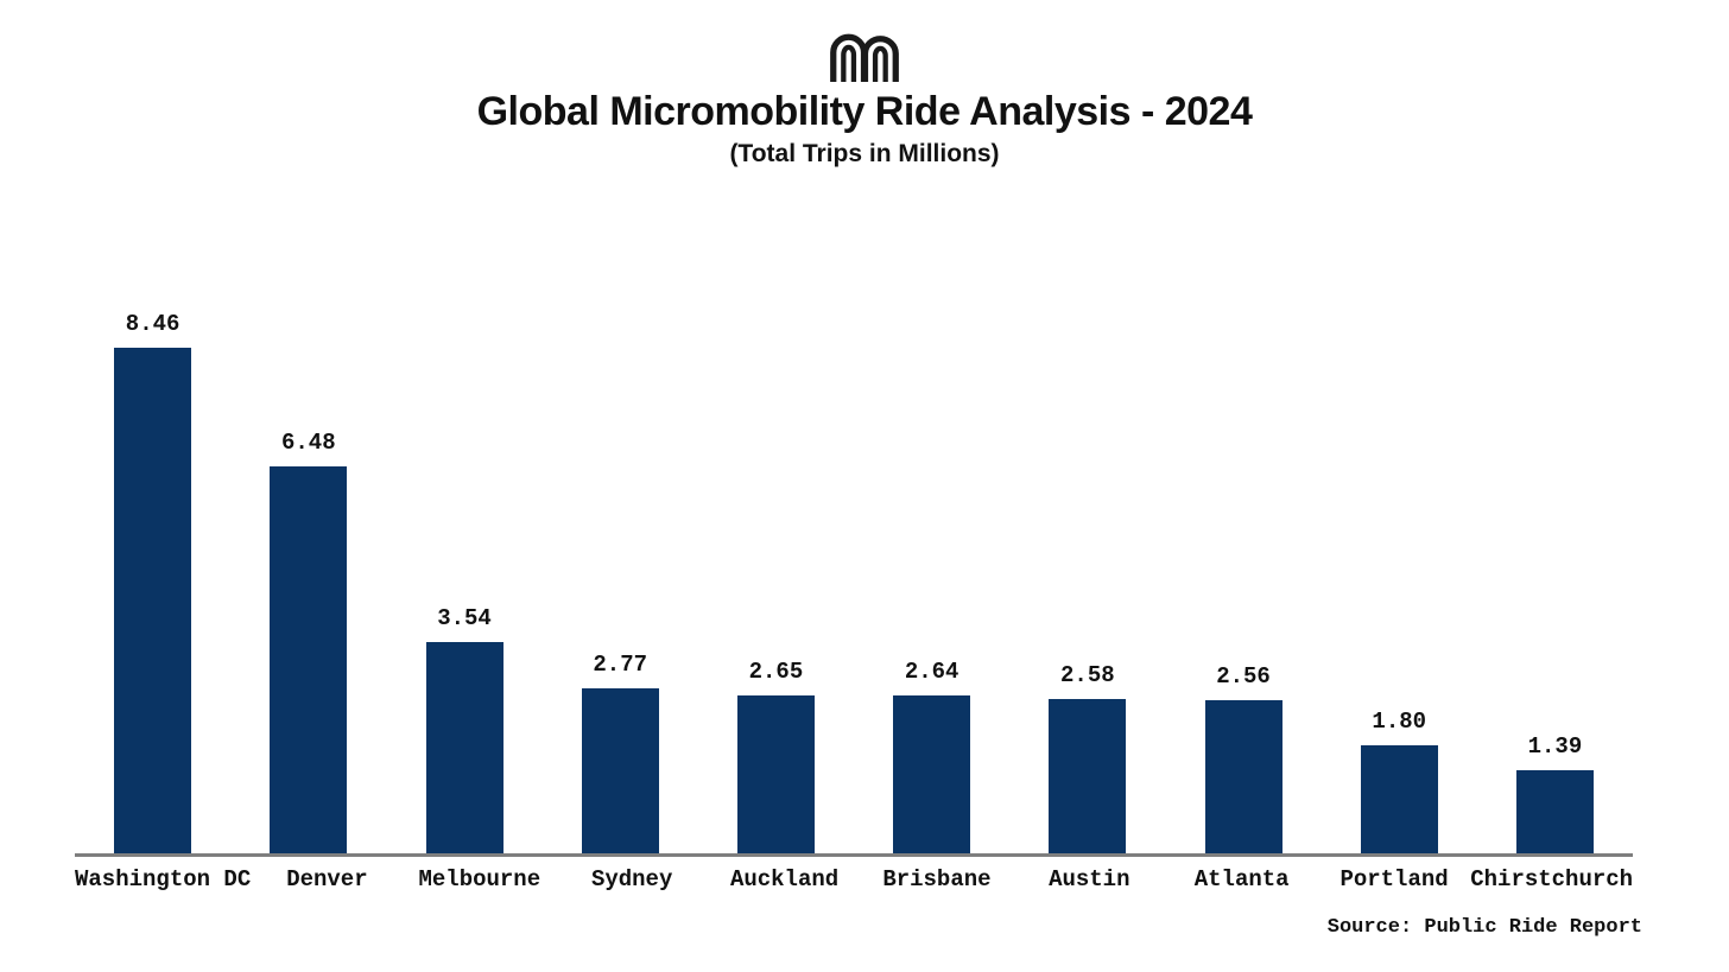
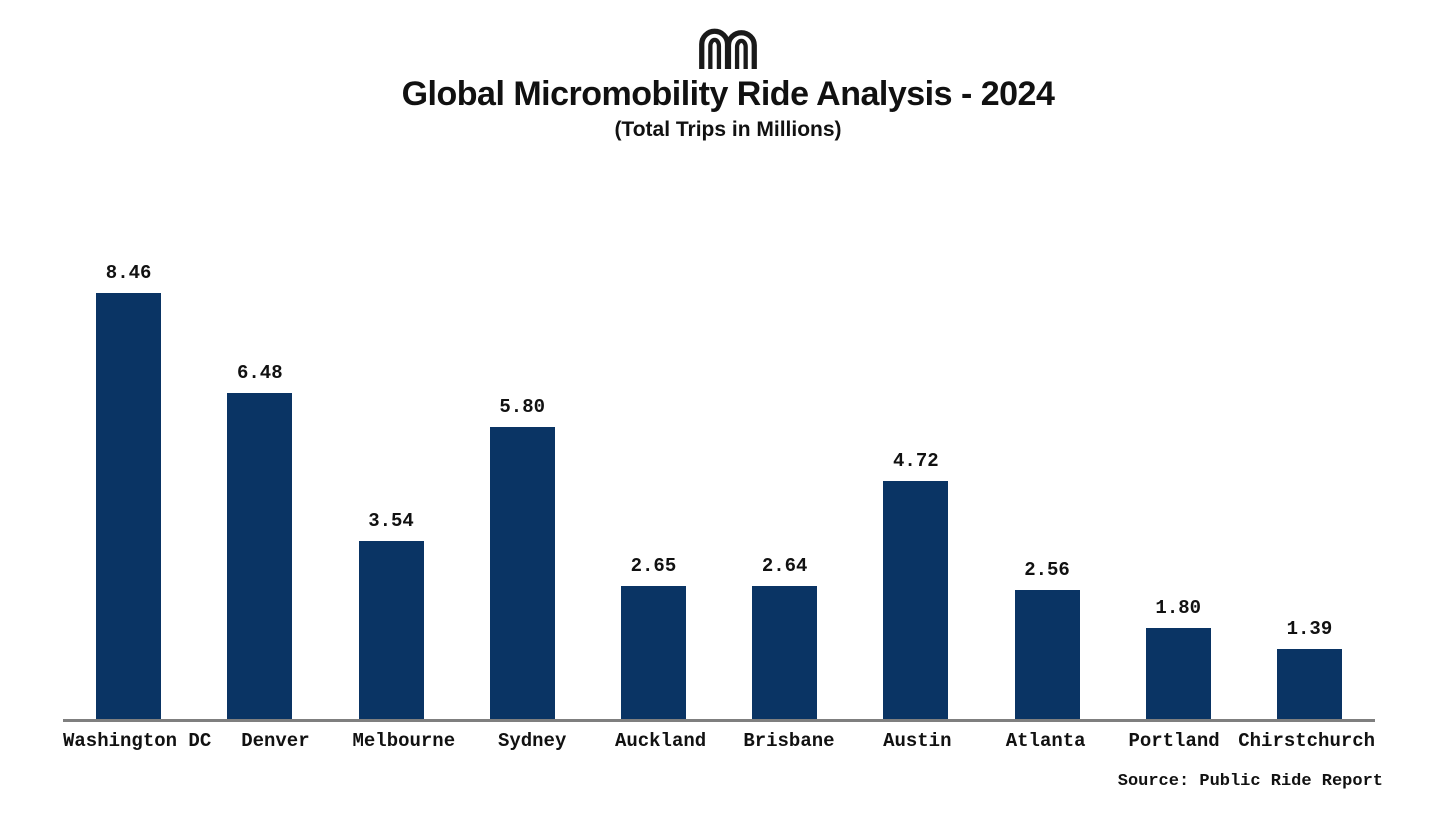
Sydney: 2.77 -> 5.80
Austin: 2.58 -> 4.72
